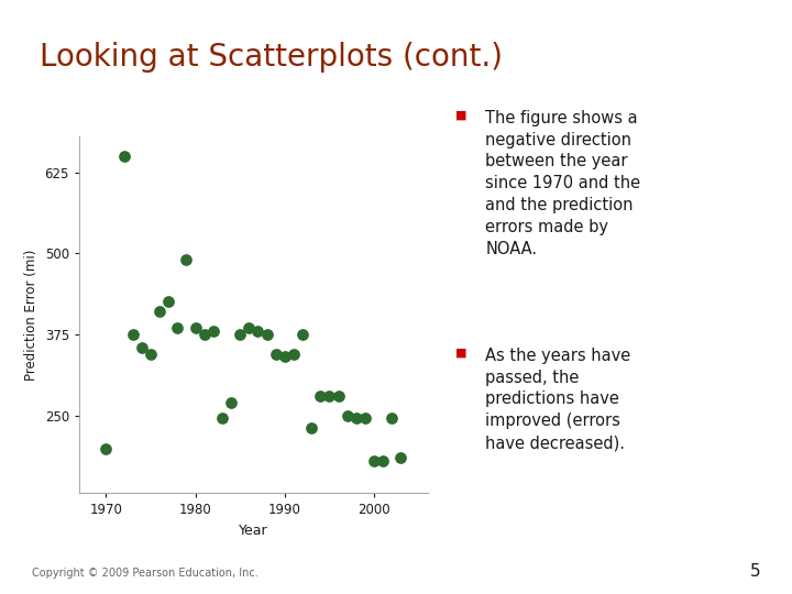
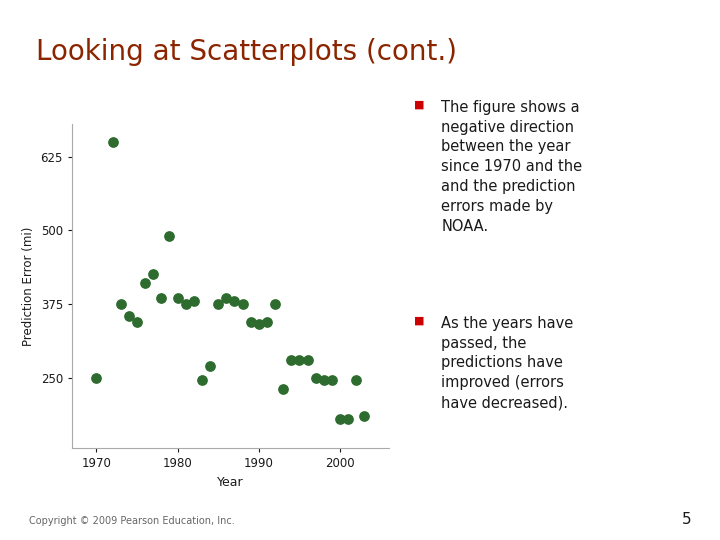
1970: 198 -> 250
